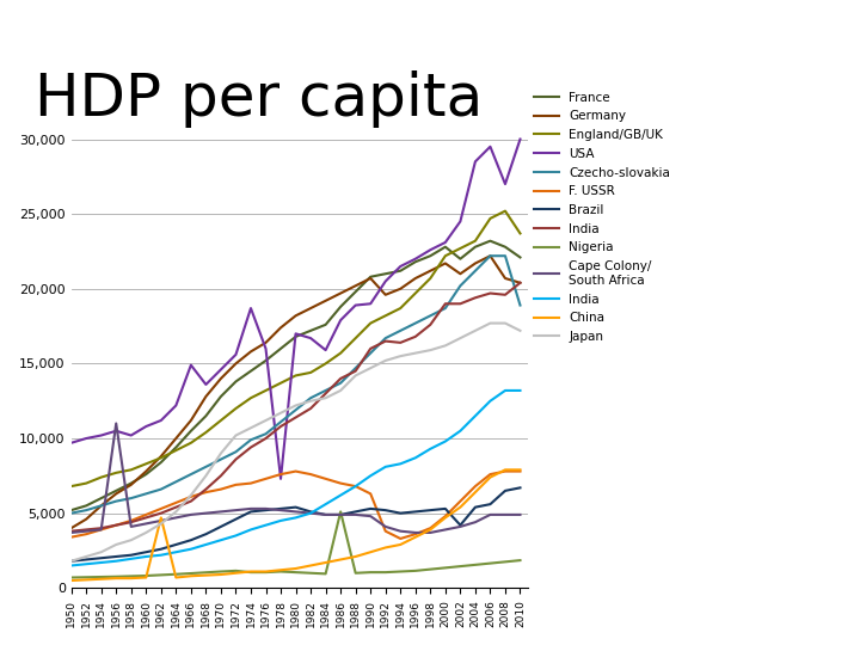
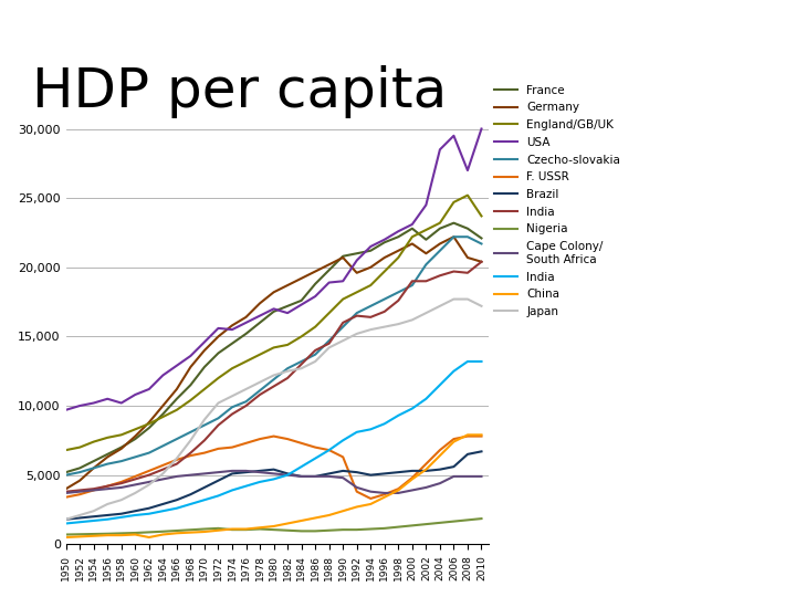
Cape Colony/ South Africa/1956: 11,000 -> 4,000
China/1962: 4,700 -> 500
USA/1966: 14,900 -> 12,900
USA/1974: 18,700 -> 15,500
USA/1978: 7,300 -> 16,500
USA/1984: 15,900 -> 17,300
Nigeria/1986: 5,100 -> 1,000
Brazil/2002: 4,200 -> 5,300
Czecho-slovakia/2010: 18,900 -> 21,700
